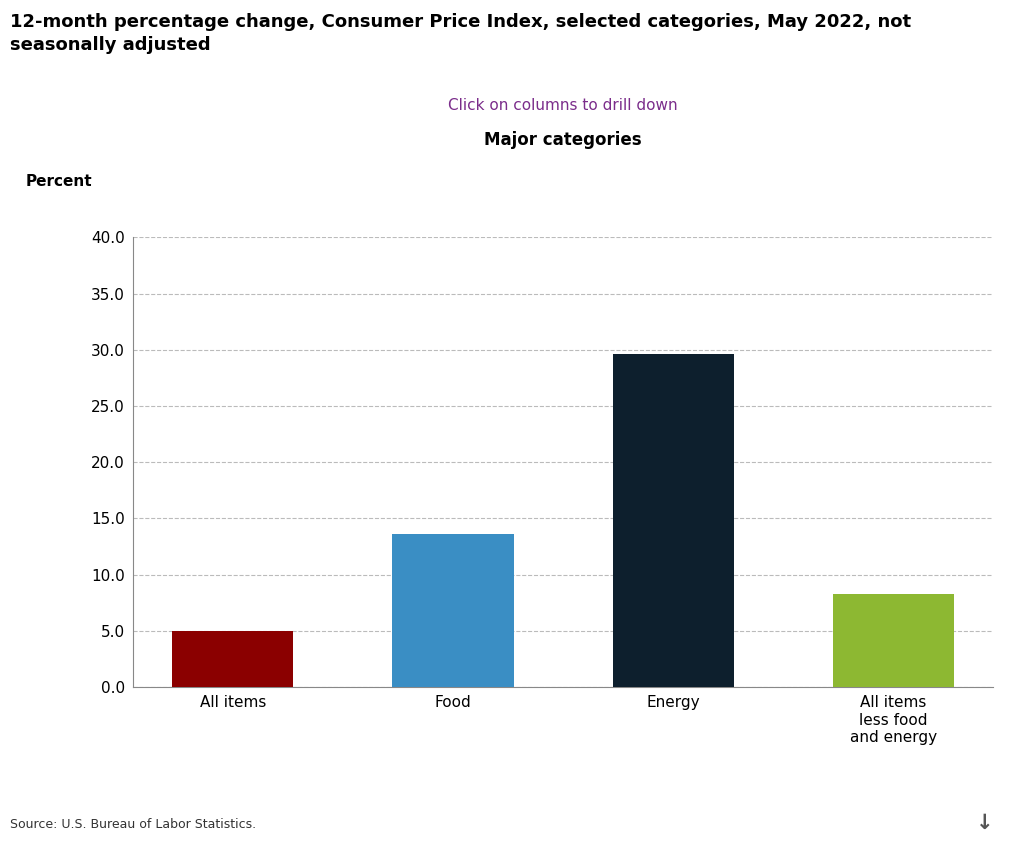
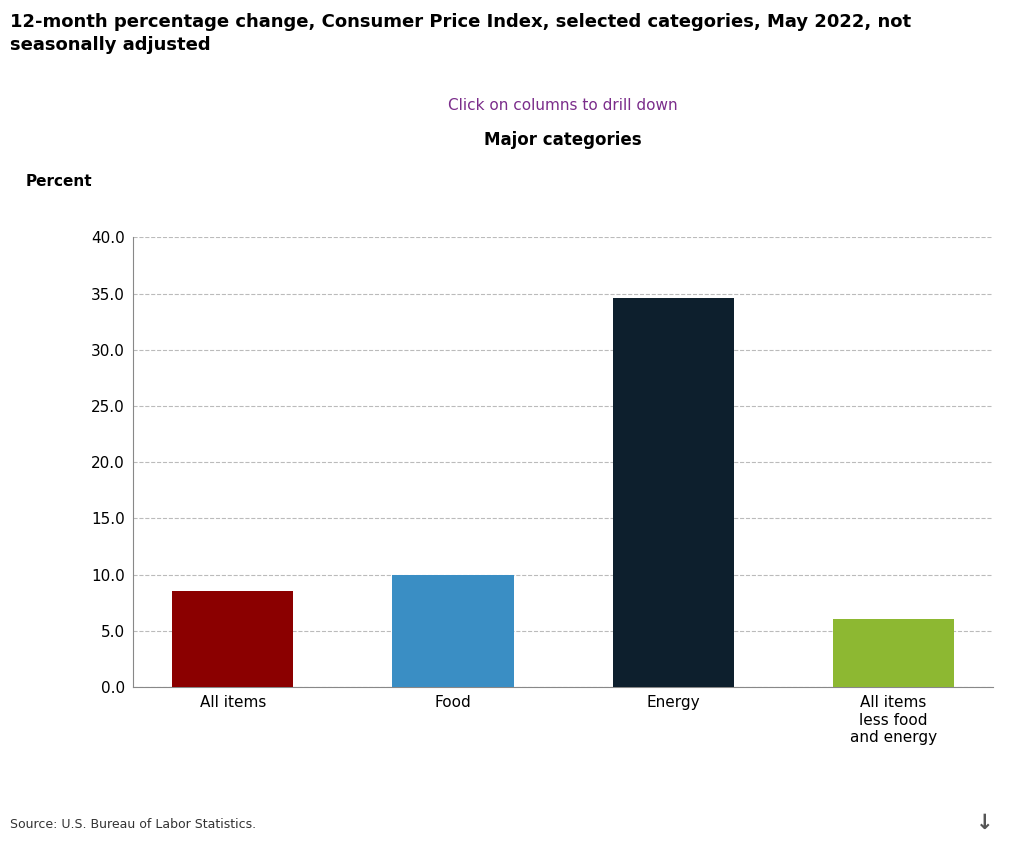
All items: 5.0 -> 8.5
Food: 13.6 -> 10.0
Energy: 29.6 -> 34.6
All items less food and energy: 8.3 -> 6.0
